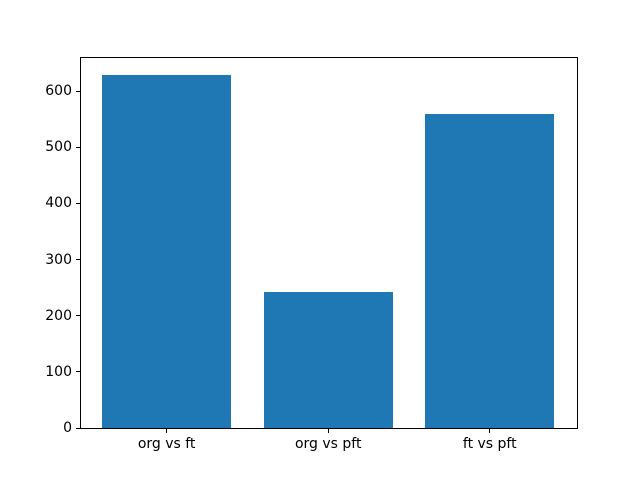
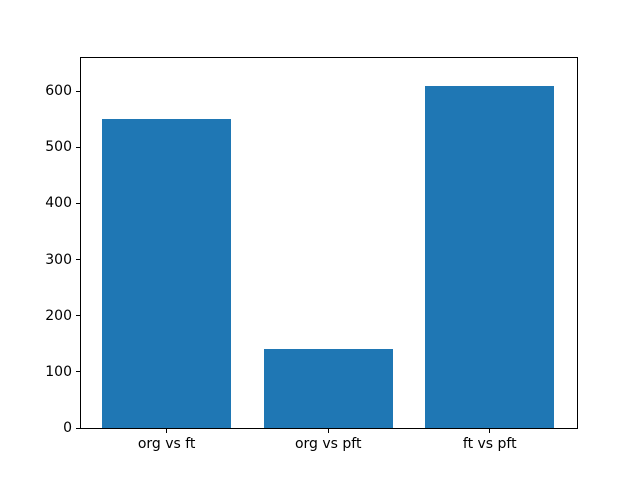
org vs ft: 630 -> 550
org vs pft: 240 -> 140
ft vs pft: 560 -> 610
